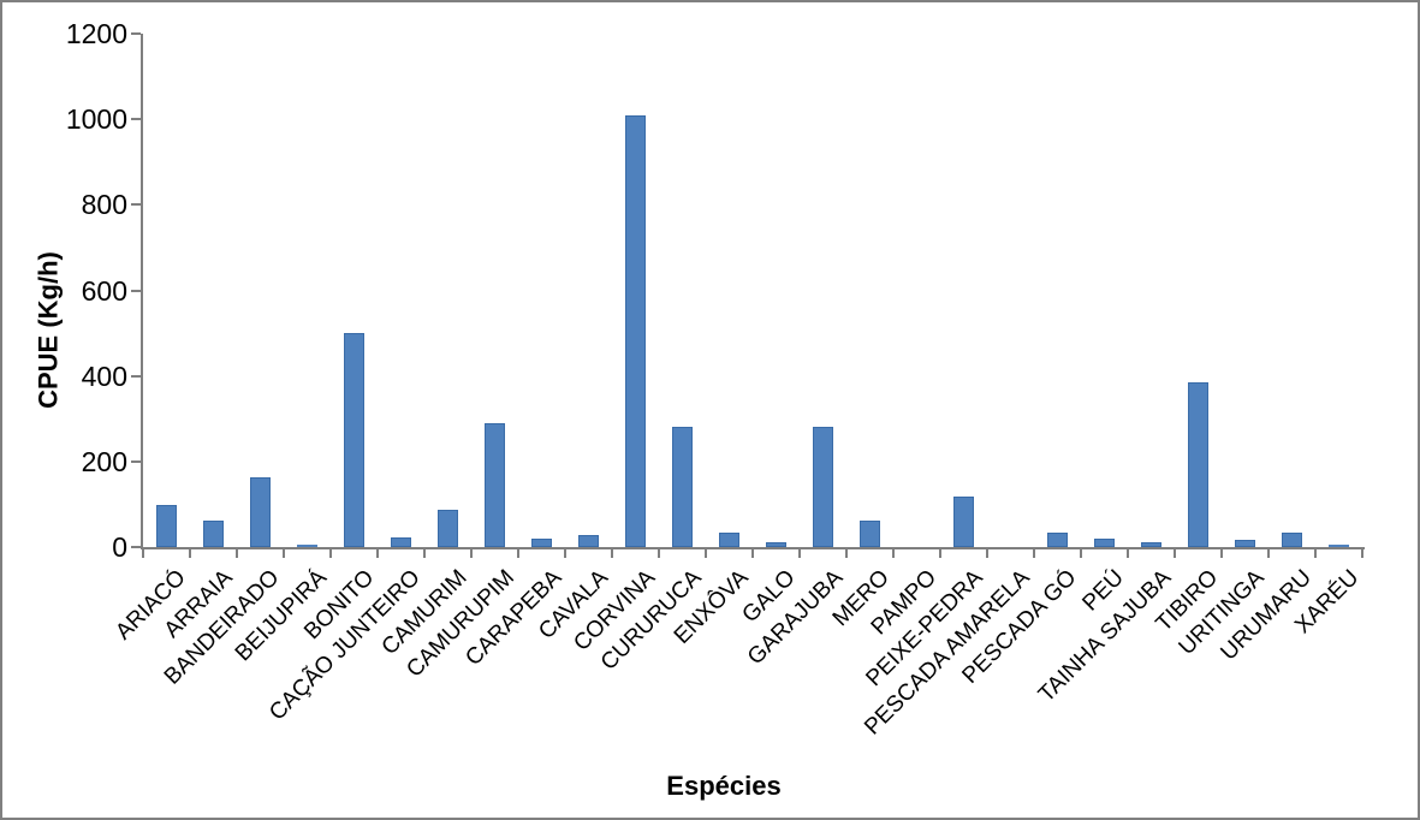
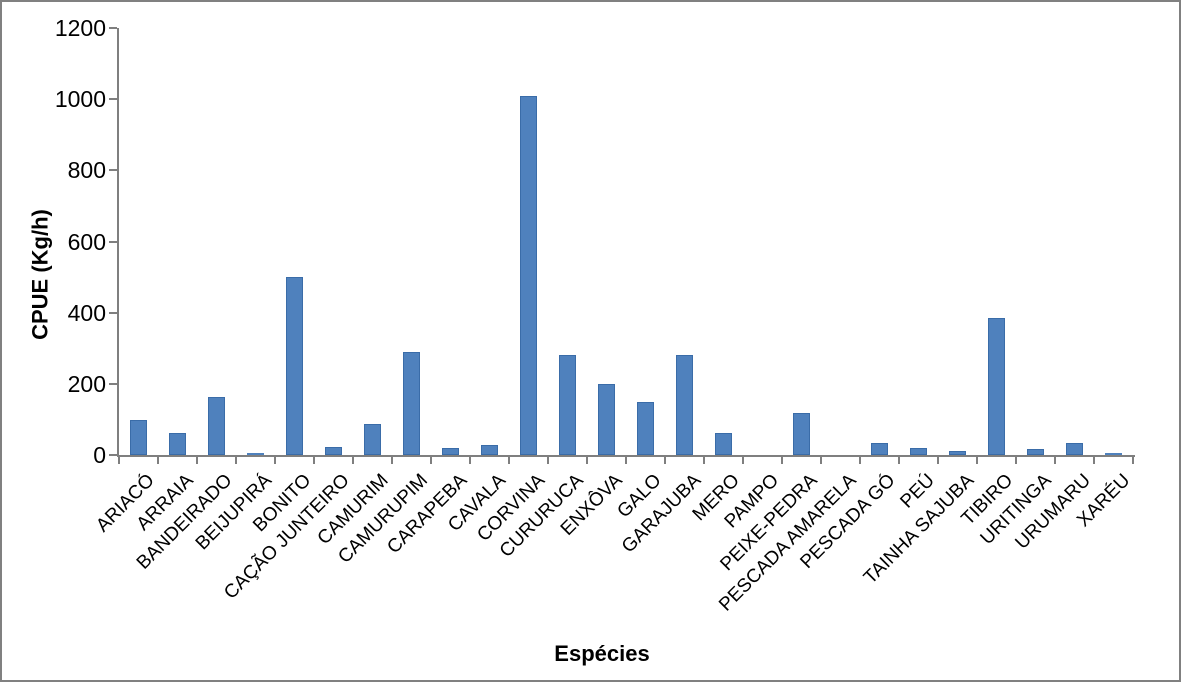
ENXÔVA: 30 -> 200
GALO: 10 -> 150
